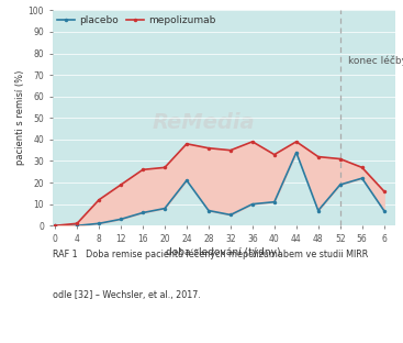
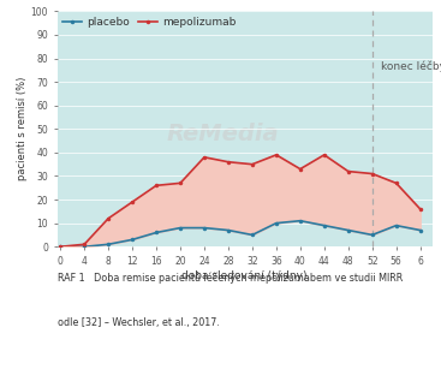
placebo/24: 21 -> 8
placebo/44: 34 -> 9
placebo/52: 19 -> 5
placebo/56: 22 -> 9
